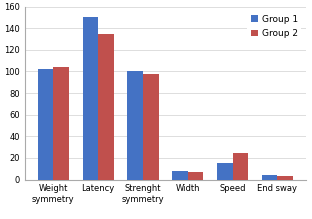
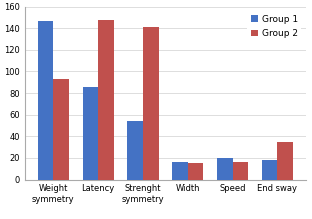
Group 1/Weight symmetry: 102 -> 147
Group 2/Weight symmetry: 104 -> 93
Group 1/Latency: 150 -> 86
Group 2/Latency: 135 -> 148
Group 1/Strenght symmetry: 100 -> 54
Group 2/Strenght symmetry: 98 -> 141
Group 1/Width: 8 -> 16
Group 2/Width: 7 -> 15
Group 1/Speed: 15 -> 20
Group 2/Speed: 25 -> 16
Group 1/End sway: 4 -> 18
Group 2/End sway: 3 -> 35
